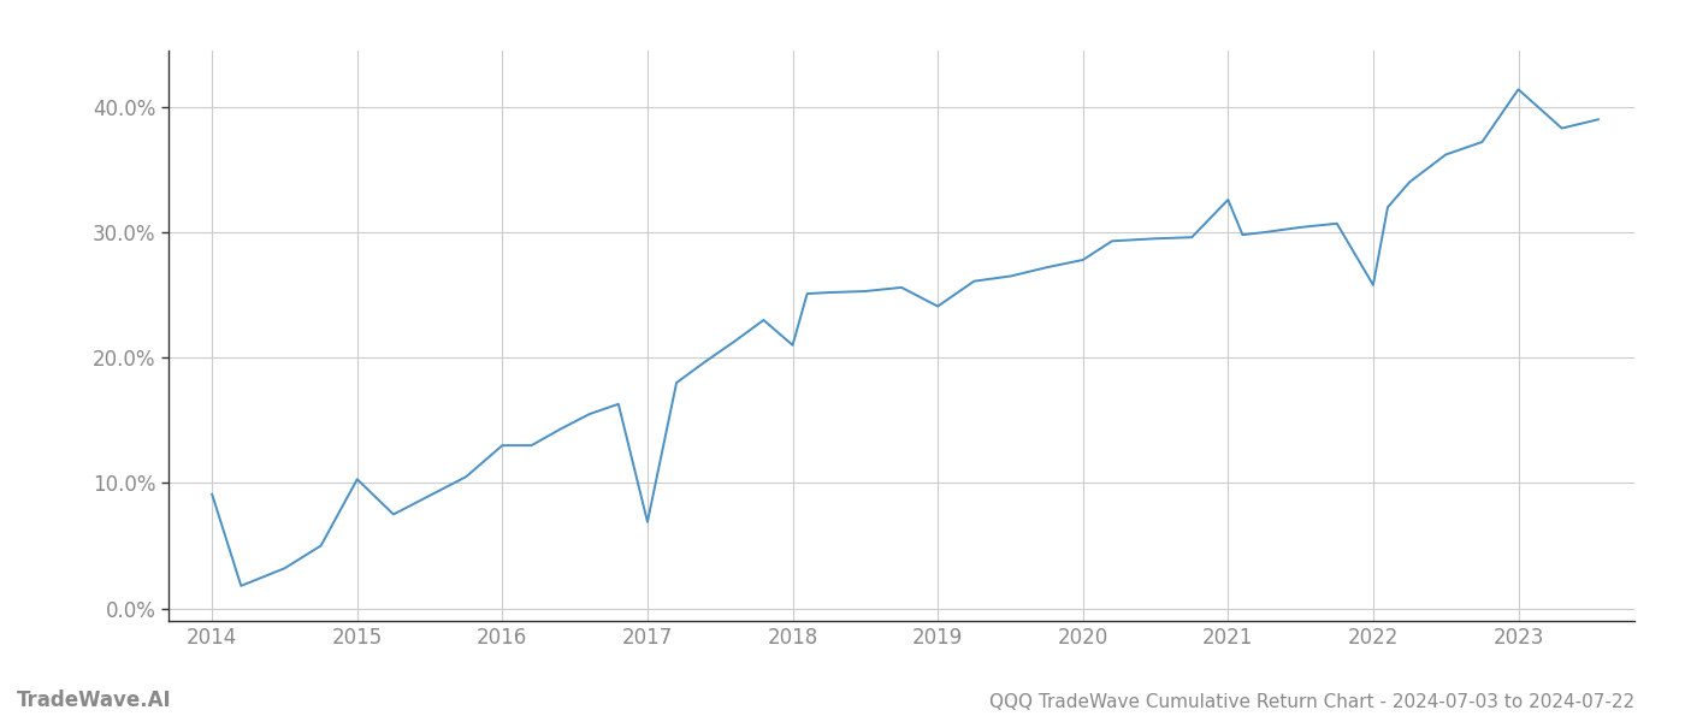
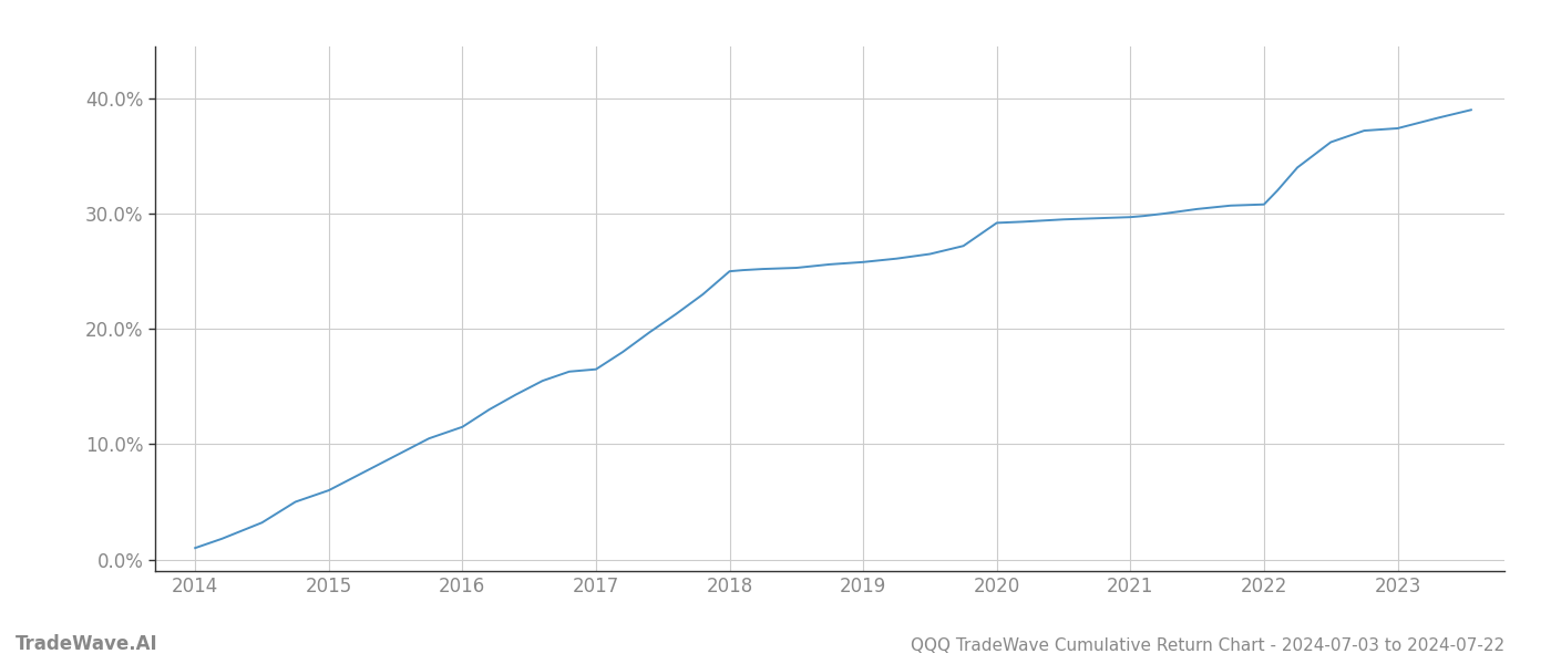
2014: 9.1% -> 1.0%
2015: 10.3% -> 6.0%
2016: 13.0% -> 11.5%
2017: 6.9% -> 16.5%
2018: 21.0% -> 25.0%
2019: 24.1% -> 25.8%
2020: 27.8% -> 29.2%
2021: 32.6% -> 29.7%
2022: 25.8% -> 30.8%
2023: 41.4% -> 37.4%
